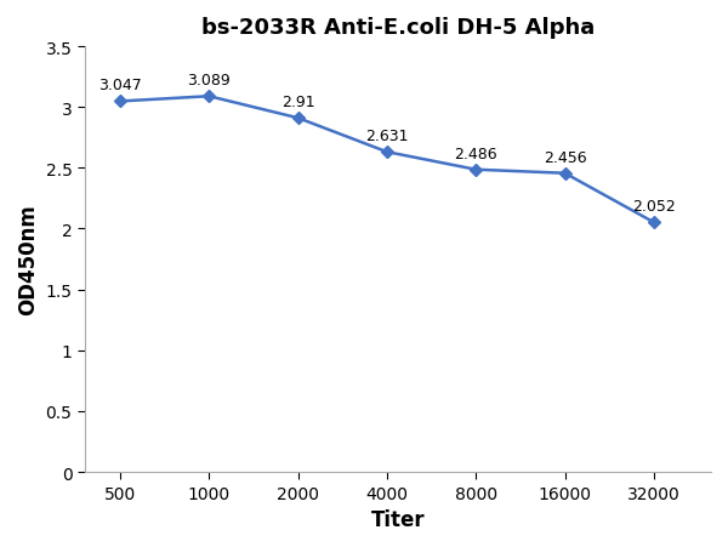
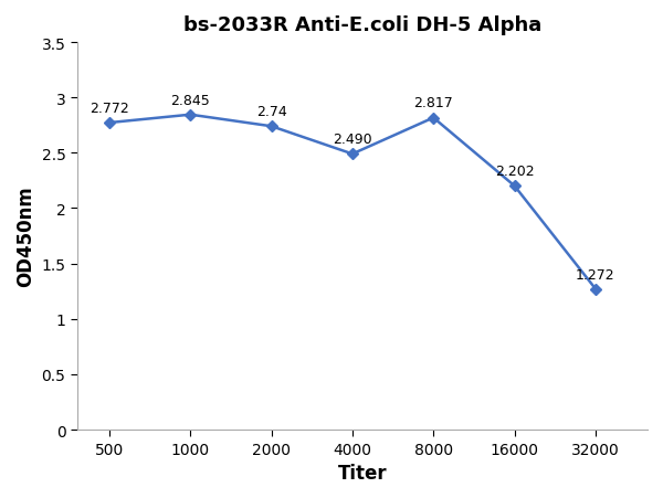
500: 3.047 -> 2.772
1000: 3.089 -> 2.845
2000: 2.91 -> 2.74
4000: 2.631 -> 2.490
8000: 2.486 -> 2.817
16000: 2.456 -> 2.202
32000: 2.052 -> 1.272
